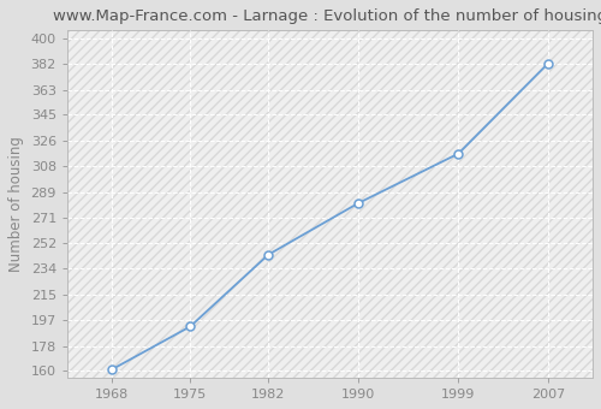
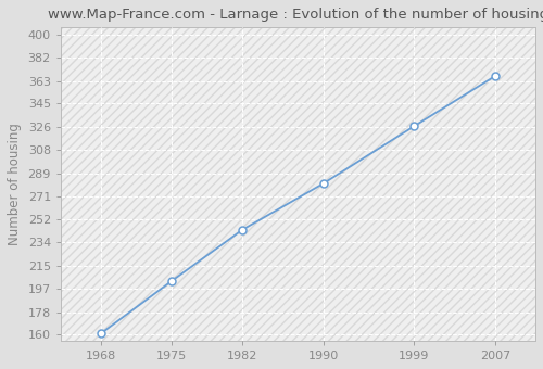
1975: 192 -> 203
1999: 317 -> 327
2007: 382 -> 367
